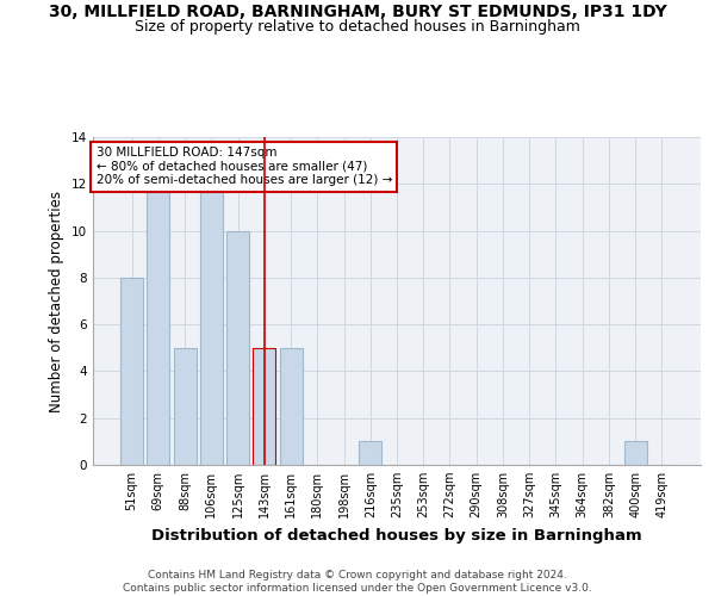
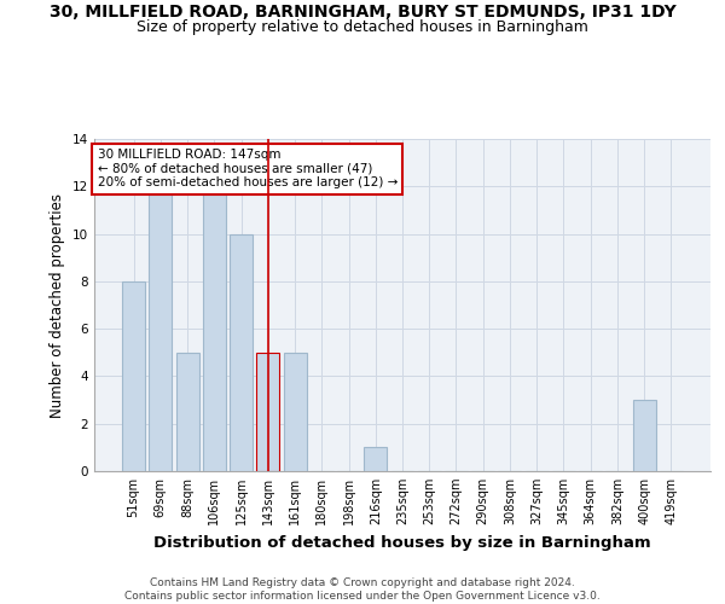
400sqm: 1 -> 3
